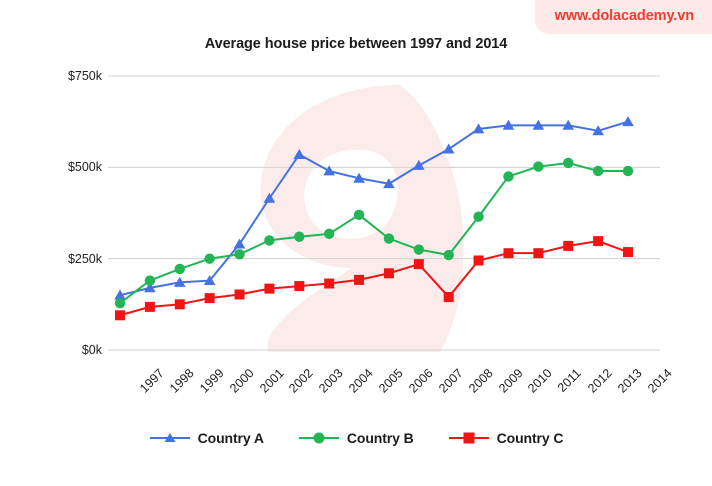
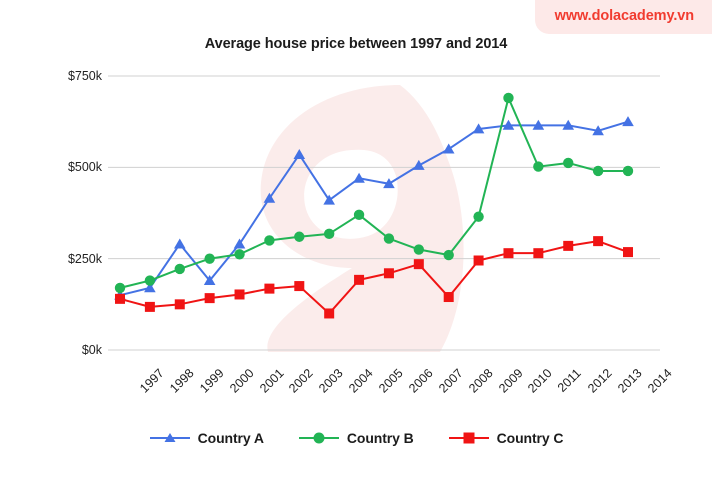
Country B/1997: $130k -> $170k
Country C/1997: $100k -> $140k
Country A/1999: $180k -> $290k
Country A/2004: $490k -> $410k
Country C/2004: $180k -> $100k
Country B/2010: $480k -> $690k
